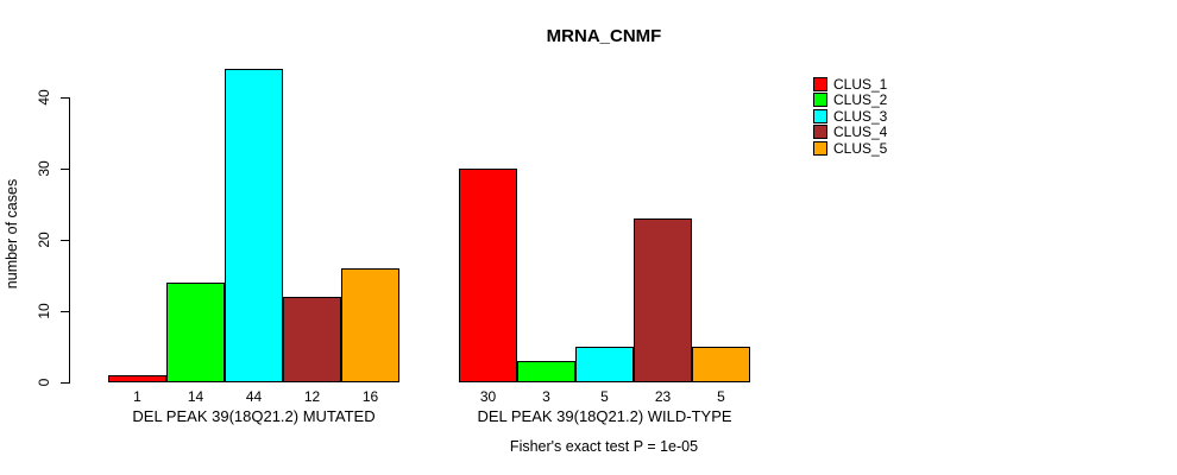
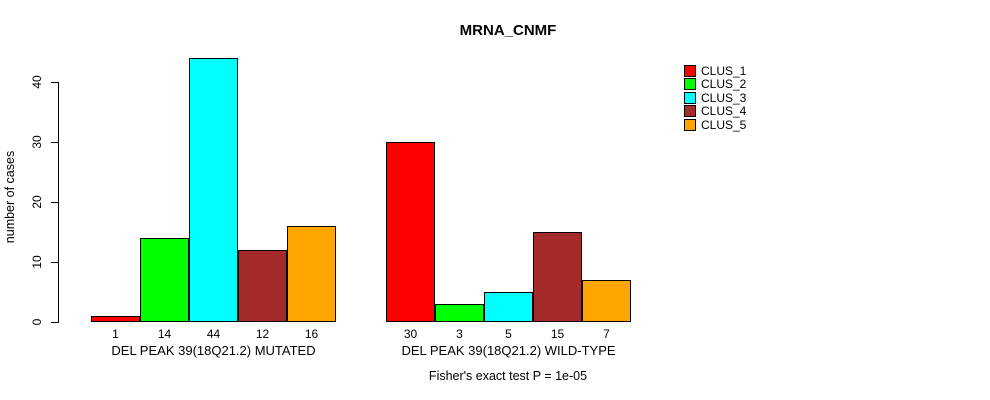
CLUS_4/DEL PEAK 39(18Q21.2) WILD-TYPE: 23 -> 15
CLUS_5/DEL PEAK 39(18Q21.2) WILD-TYPE: 5 -> 7
